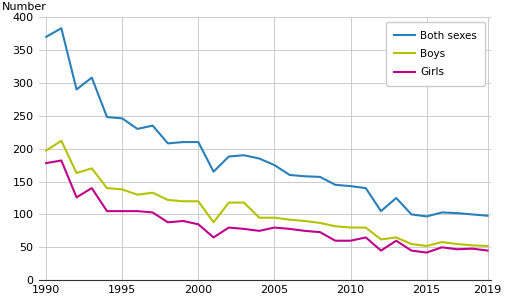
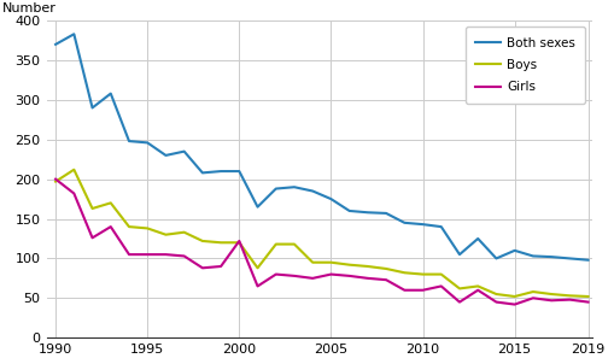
Girls/1990: 178 -> 200
Girls/2000: 85 -> 122
Both sexes/2015: 97 -> 110
